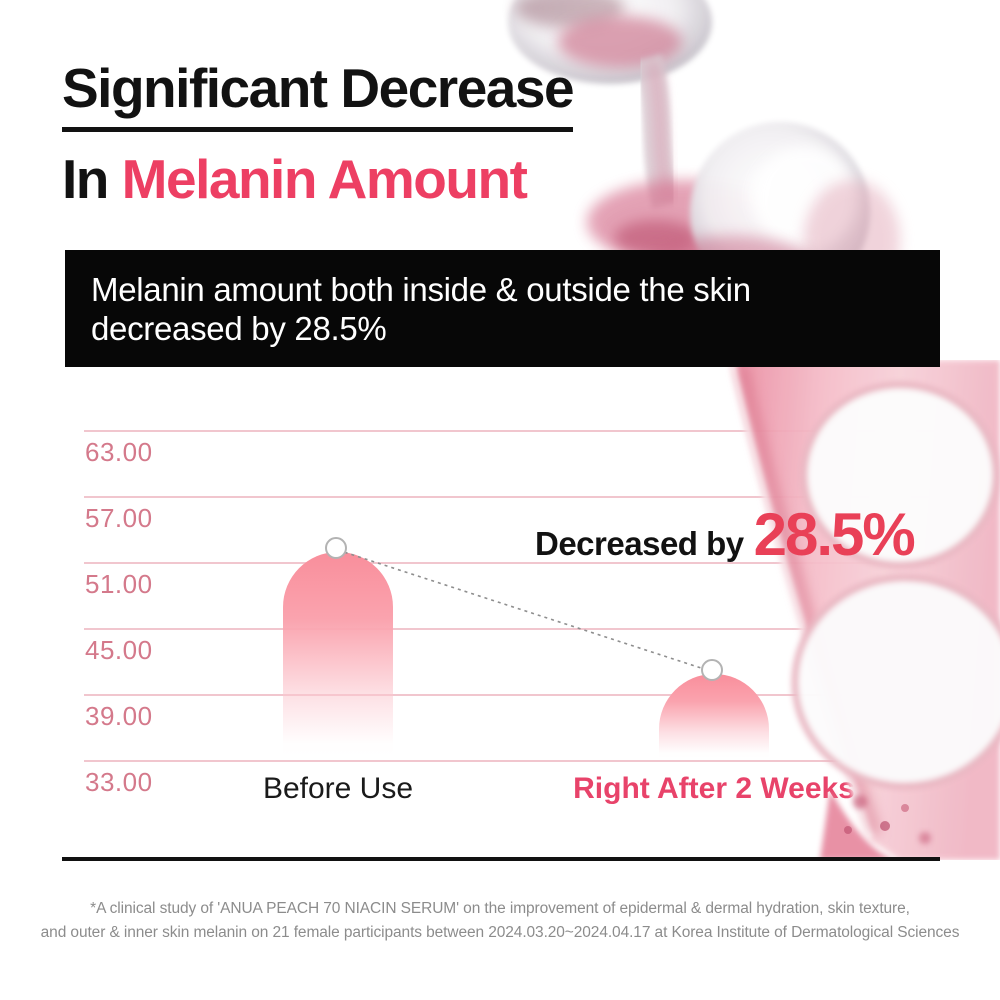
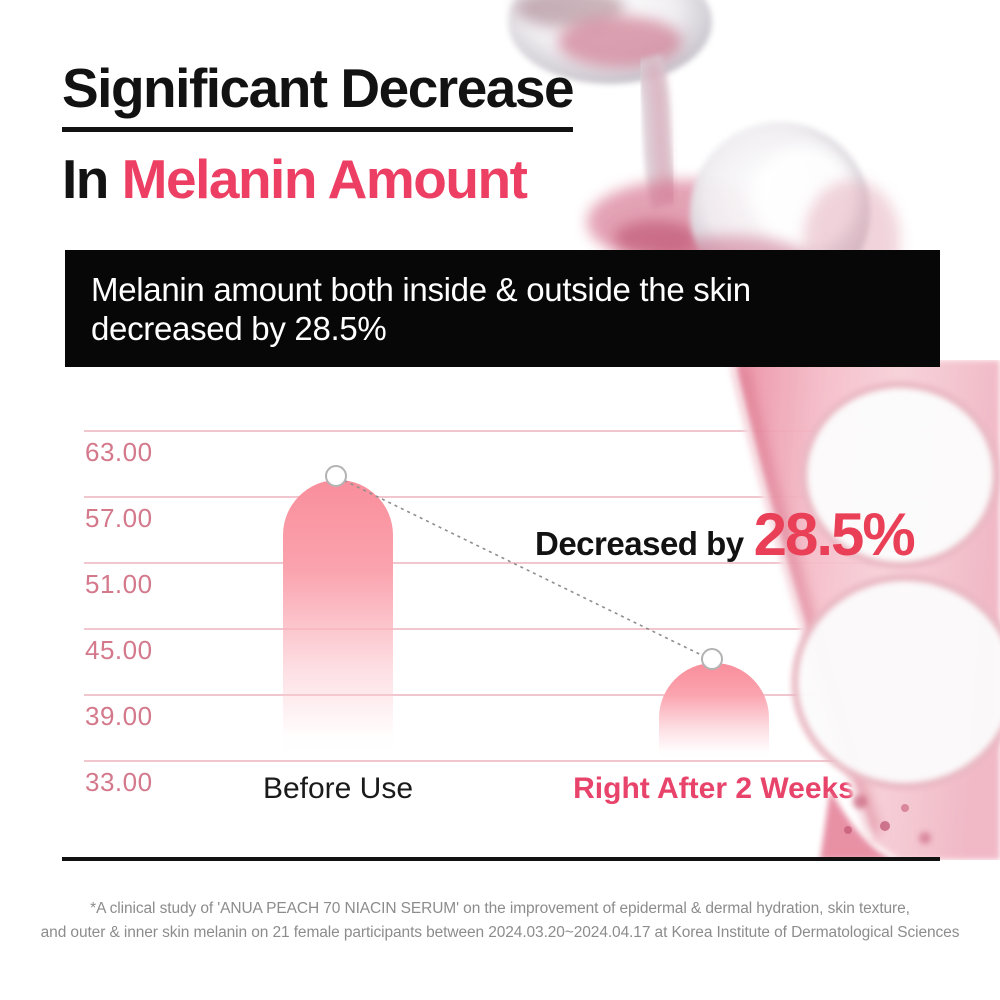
Before Use: 51.9 -> 58.5
Right After 2 Weeks: 40.8 -> 41.8
